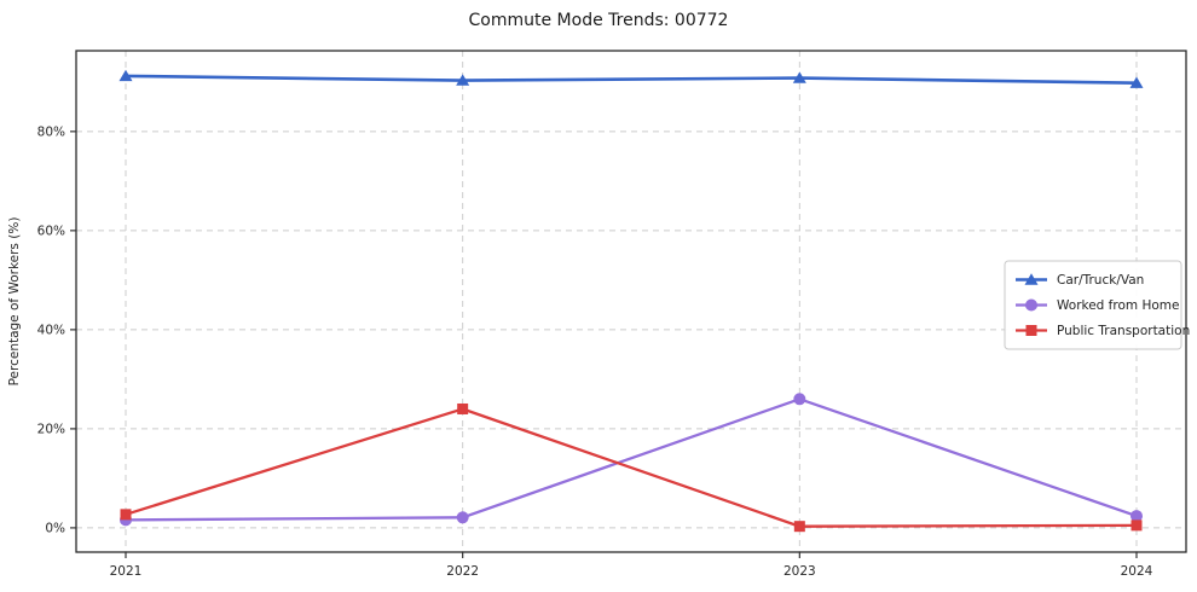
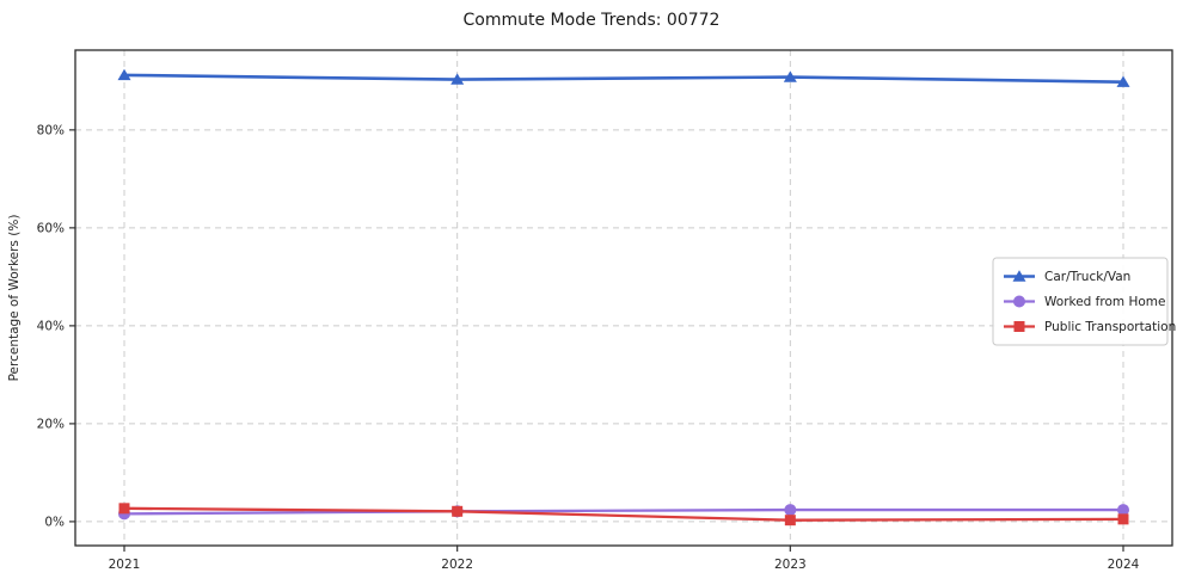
Public Transportation/2022: 24% -> 2%
Worked from Home/2023: 26% -> 2%
